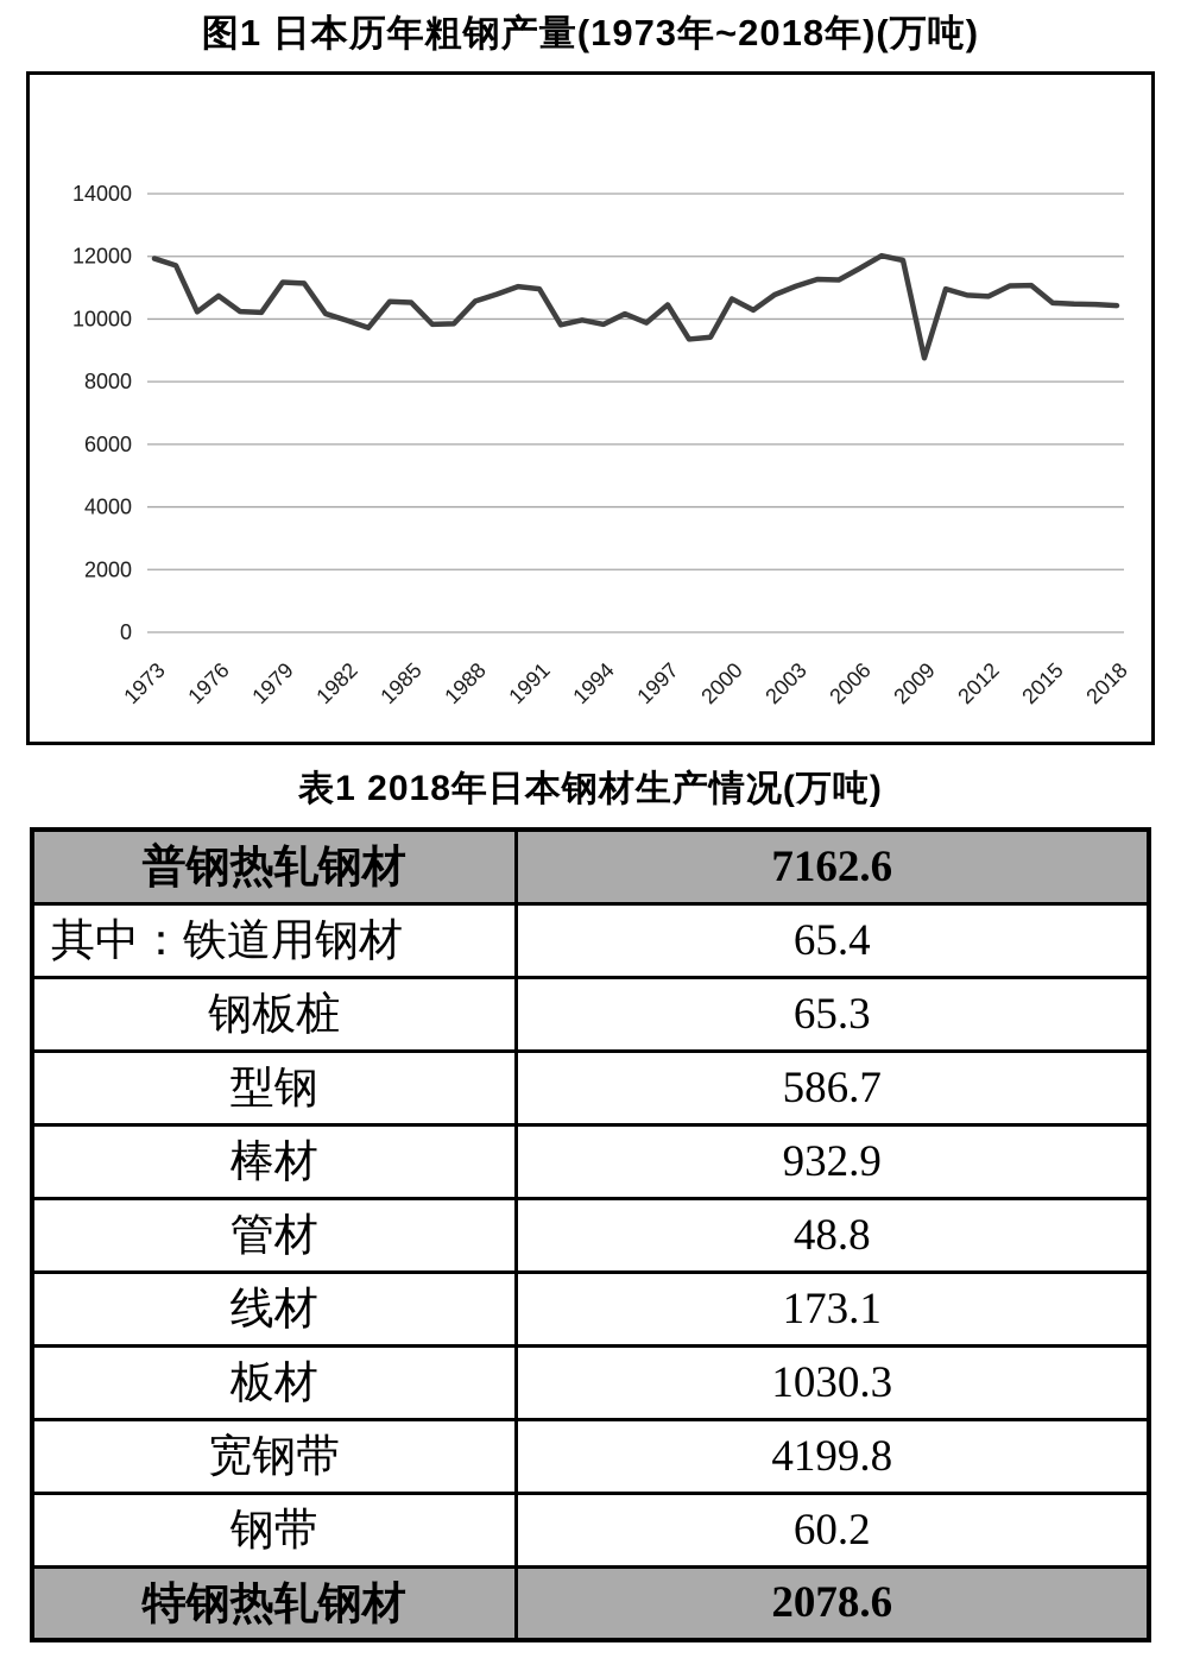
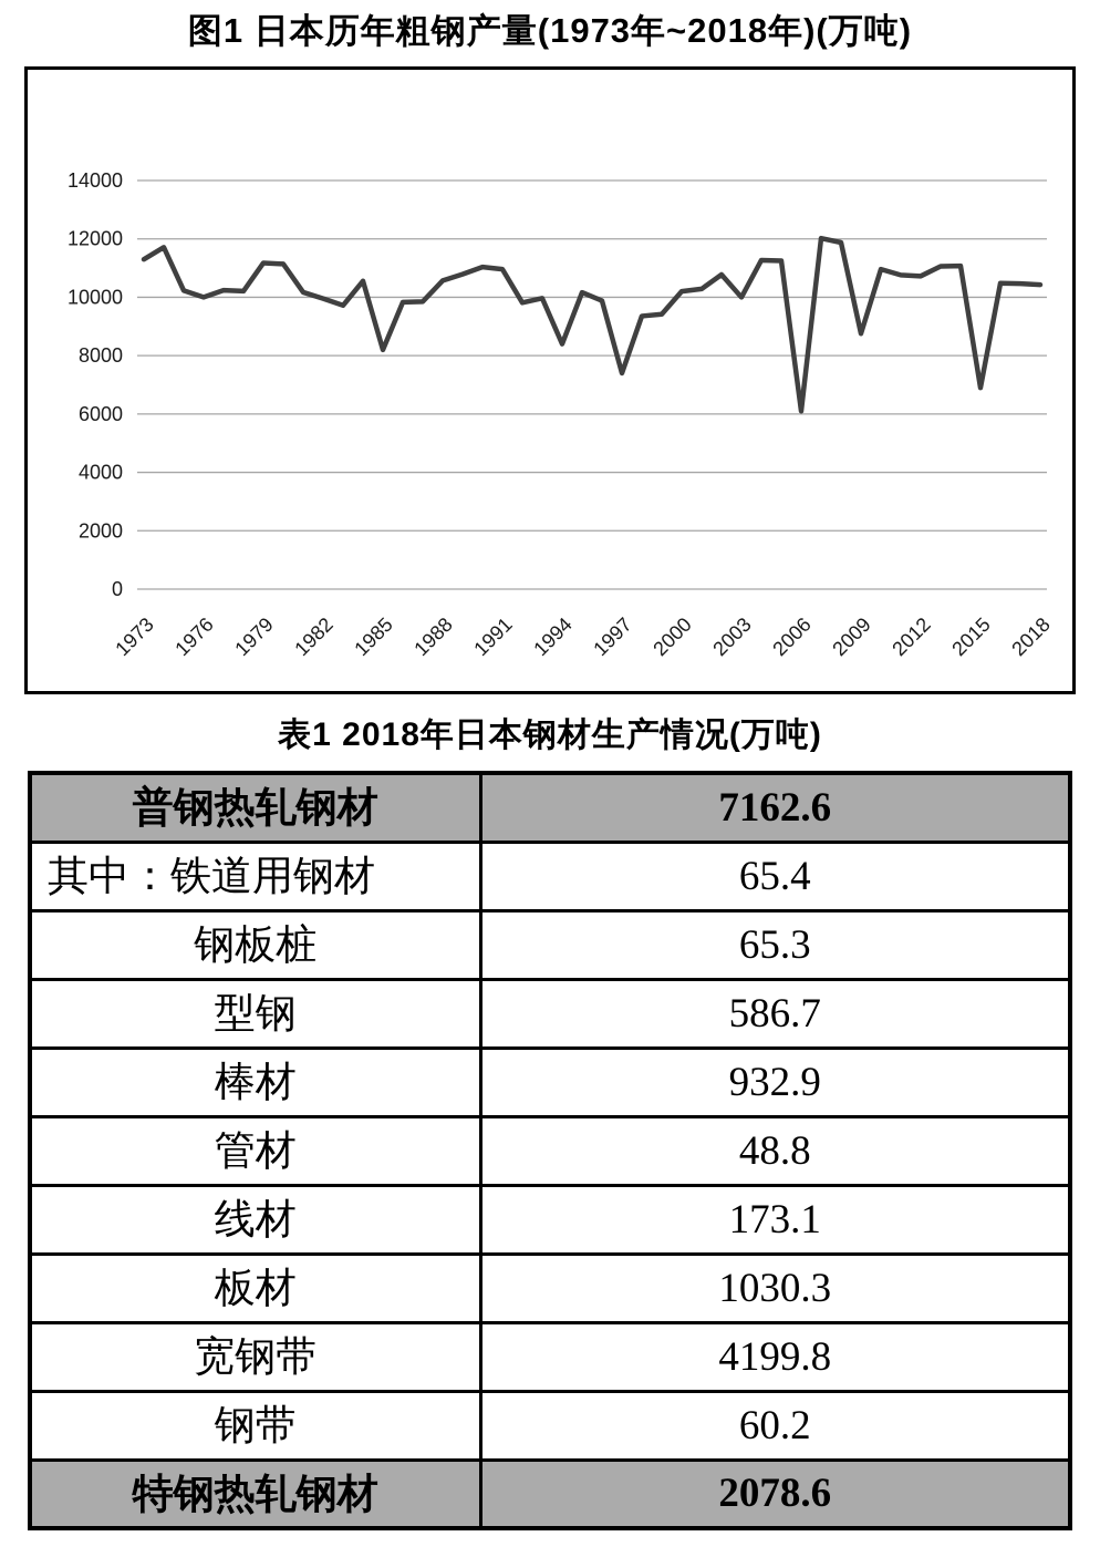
1973: 11900 -> 11300
1976: 10700 -> 10000
1985: 10500 -> 8200
1994: 9800 -> 8400
1997: 10500 -> 7400
2000: 10600 -> 10200
2003: 11000 -> 10000
2006: 11600 -> 6100
2015: 10500 -> 6900
